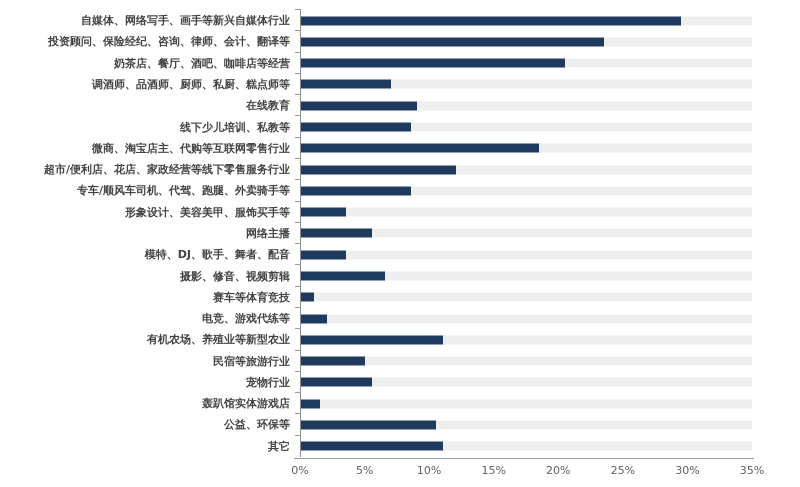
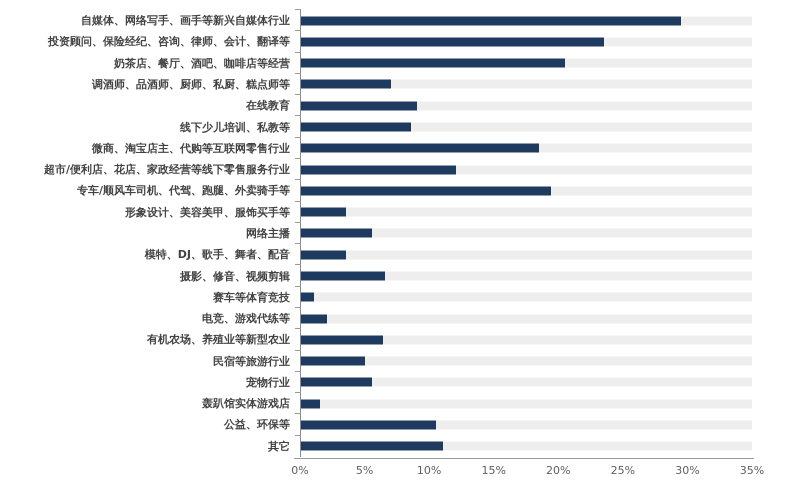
专车/顺风车司机、代驾、跑腿、外卖骑手等: 8.5% -> 19.4%
有机农场、养殖业等新型农业: 11.0% -> 6.4%
